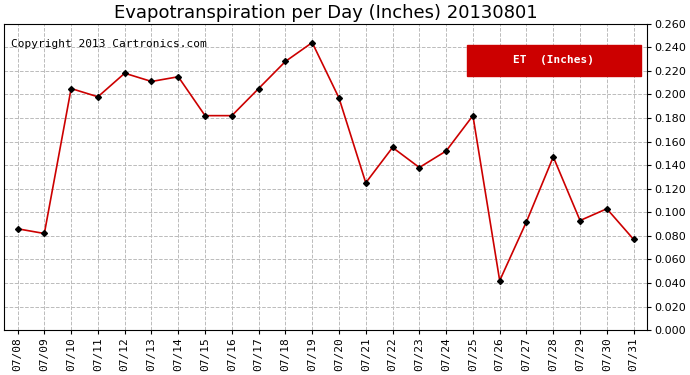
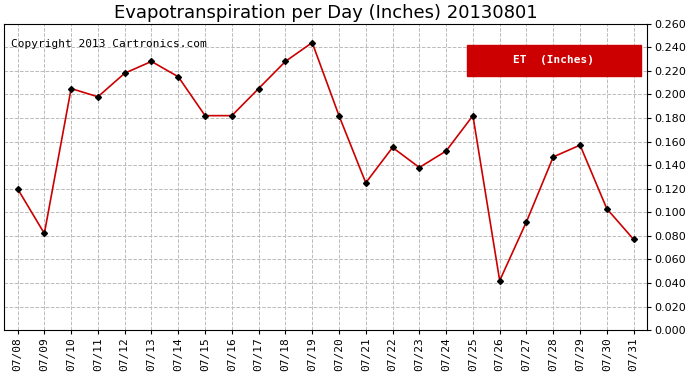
07/08: 0.086 -> 0.120
07/13: 0.211 -> 0.228
07/20: 0.197 -> 0.182
07/29: 0.093 -> 0.157
